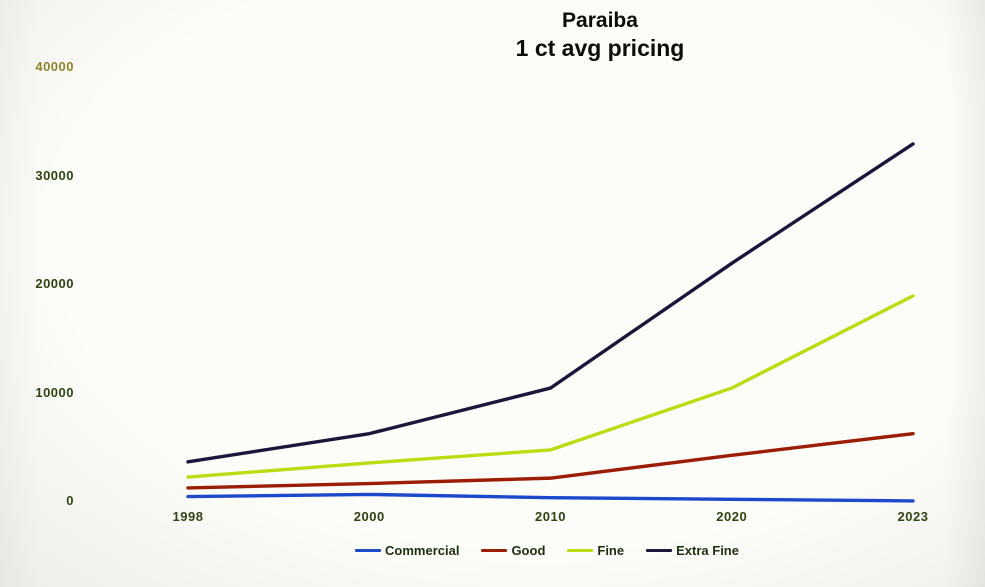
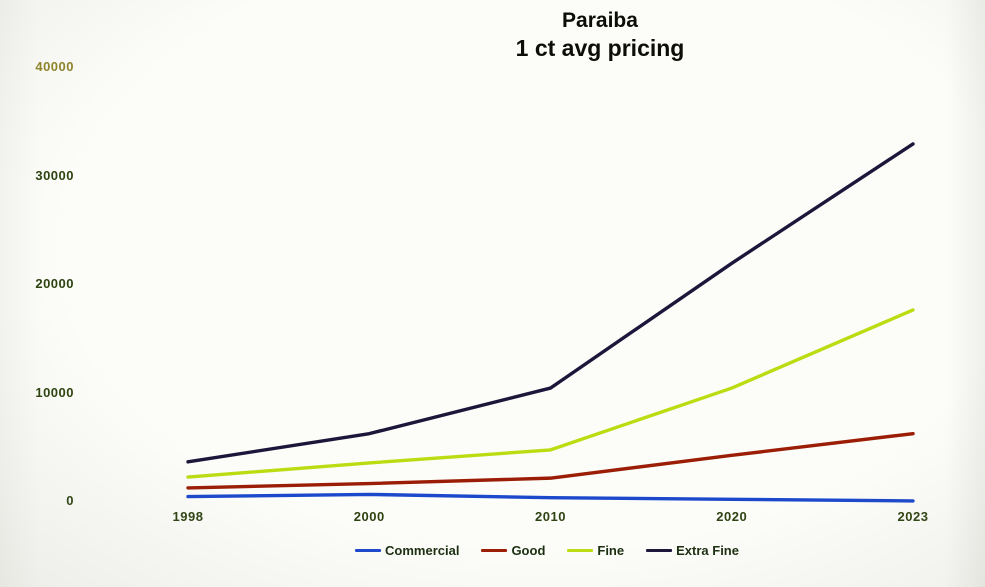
Fine/2023: 19000 -> 17700
